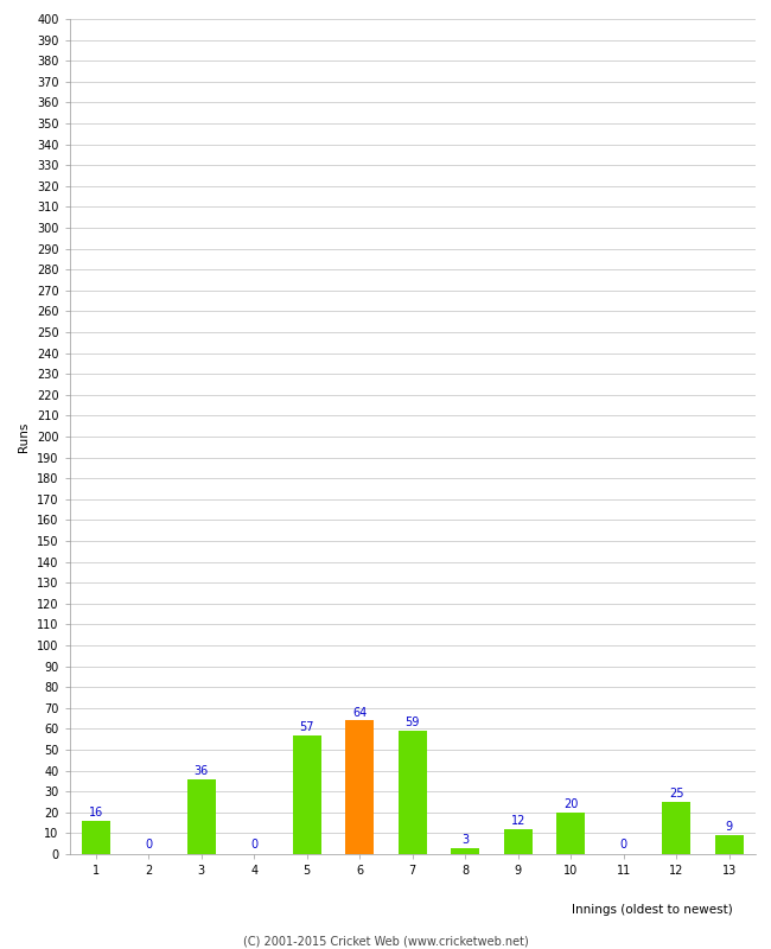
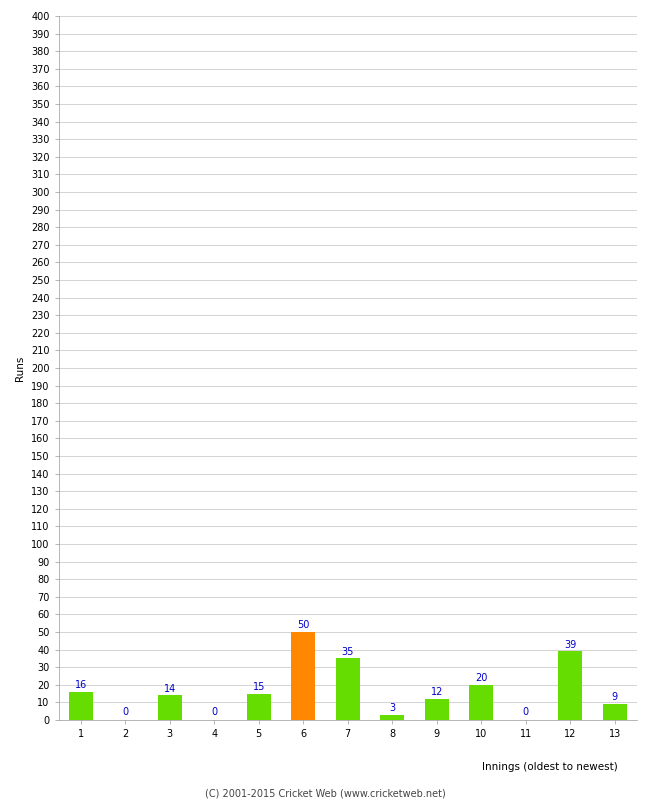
3: 36 -> 14
5: 57 -> 15
6: 64 -> 50
7: 59 -> 35
12: 25 -> 39
